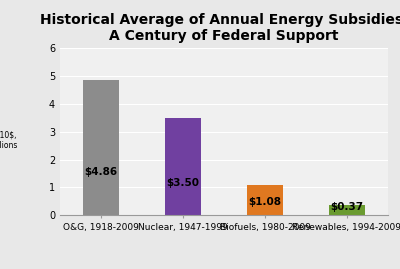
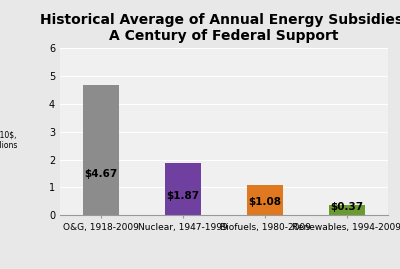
O&G, 1918-2009: $4.86 -> $4.67
Nuclear, 1947-1999: $3.50 -> $1.87
